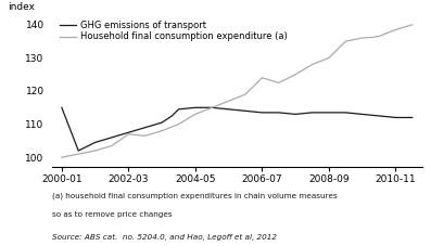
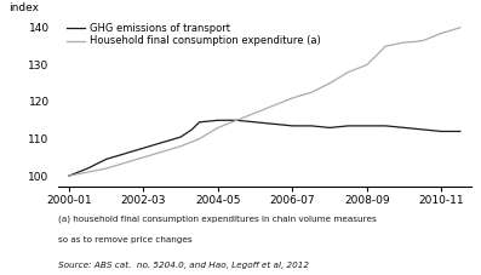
GHG emissions of transport/2000-01: 115.0 -> 100.0
Household final consumption expenditure (a)/2002-03: 107.0 -> 105.0
Household final consumption expenditure (a)/2006-07: 124.0 -> 121.0
